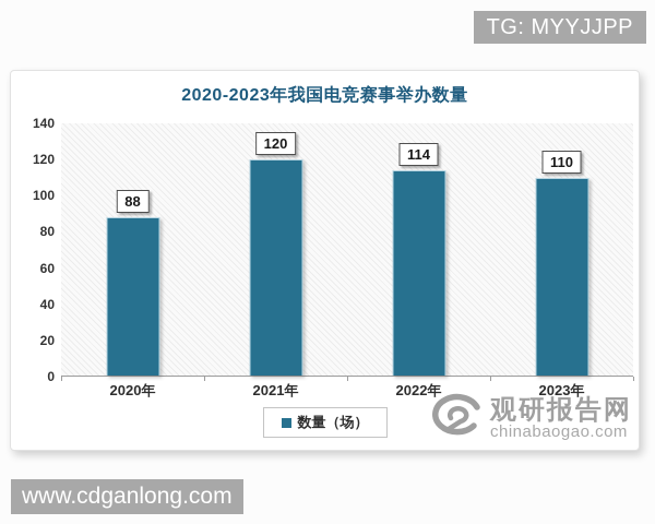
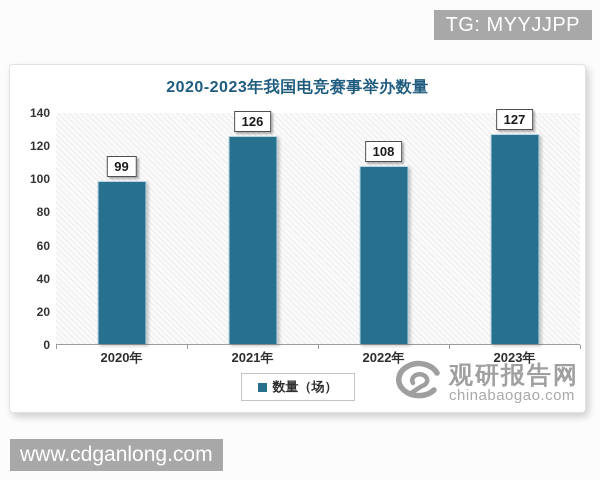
2020年: 88 -> 99
2021年: 120 -> 126
2022年: 114 -> 108
2023年: 110 -> 127
